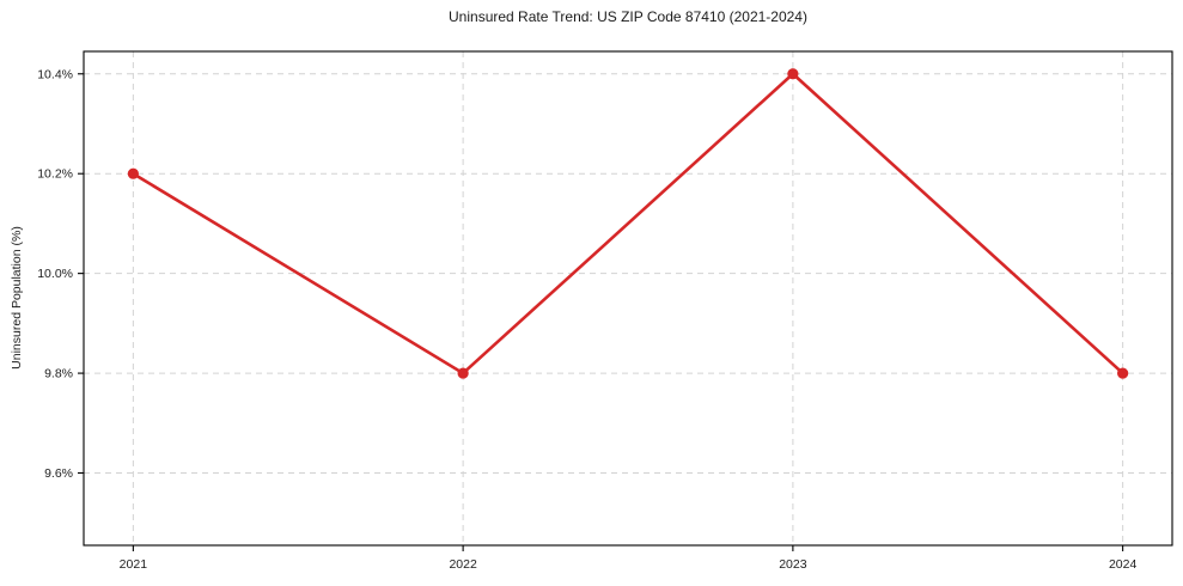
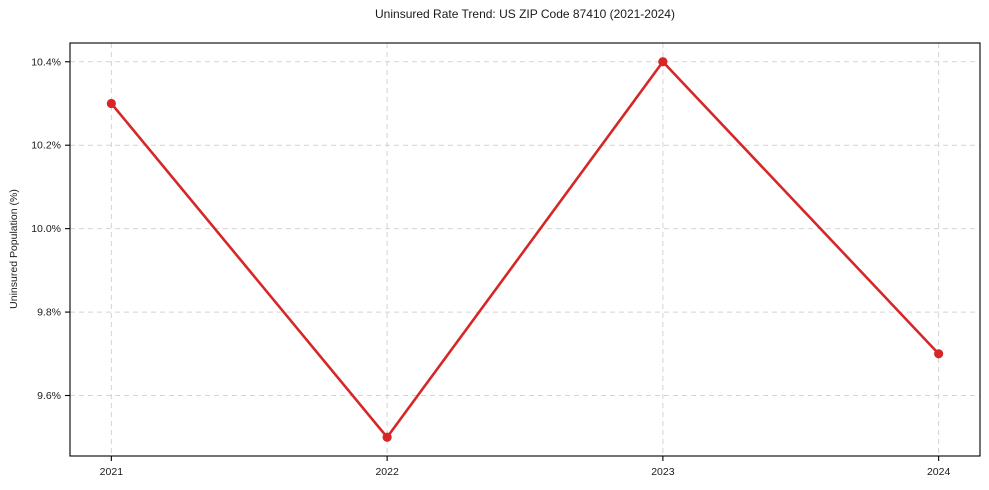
2021: 10.2% -> 10.3%
2022: 9.8% -> 9.5%
2024: 9.8% -> 9.7%
